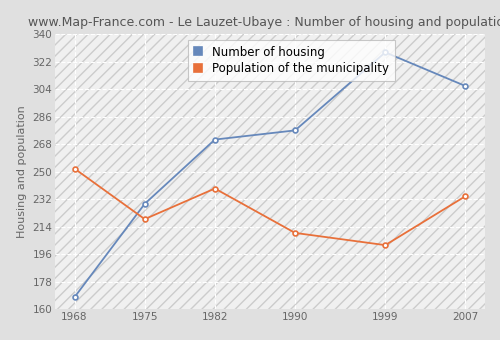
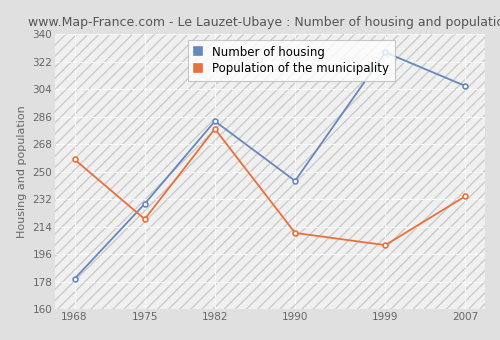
Number of housing/1968: 168 -> 180
Population of the municipality/1968: 252 -> 258
Number of housing/1982: 271 -> 283
Population of the municipality/1982: 239 -> 278
Number of housing/1990: 277 -> 244
